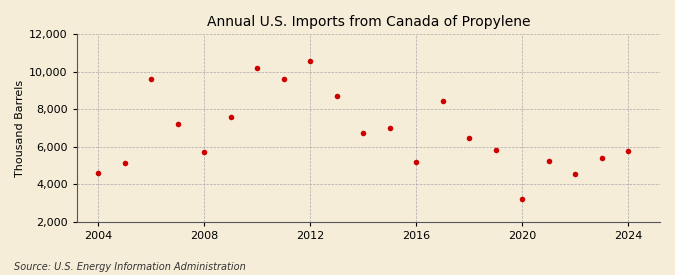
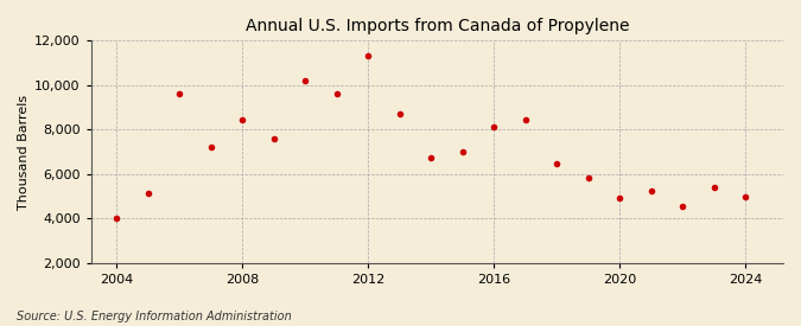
2004: 4,600 -> 4,000
2008: 5,700 -> 8,400
2012: 10,600 -> 11,400
2016: 5,200 -> 8,100
2020: 3,200 -> 4,900
2024: 5,800 -> 5,000
